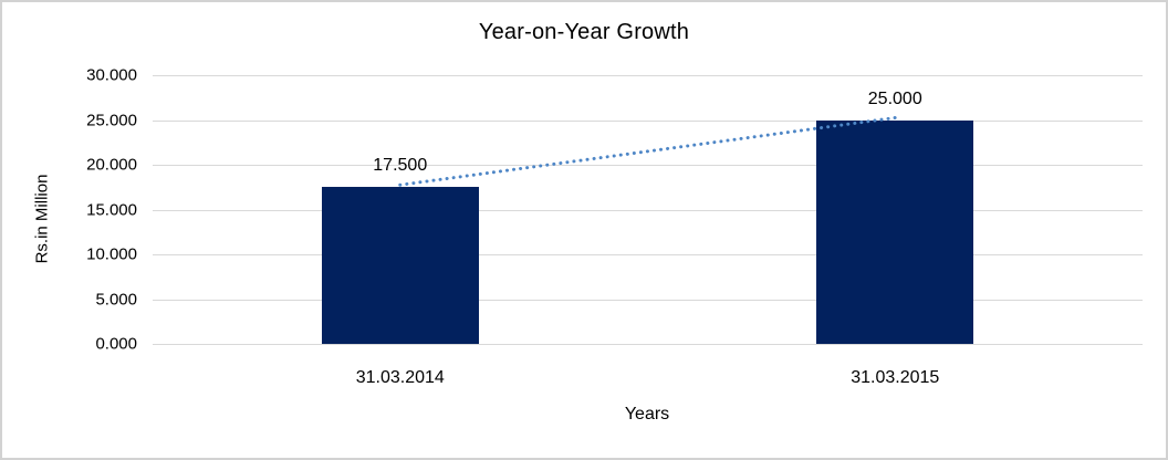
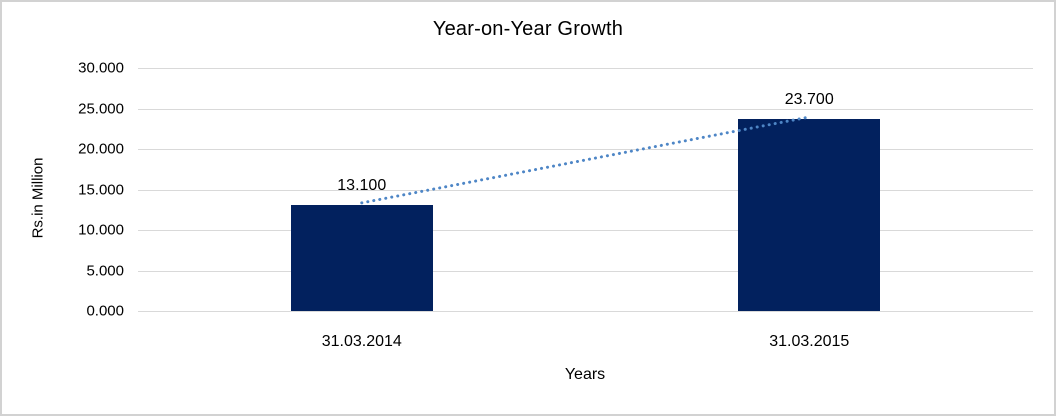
31.03.2014: 17.500 -> 13.100
31.03.2015: 25.000 -> 23.700
